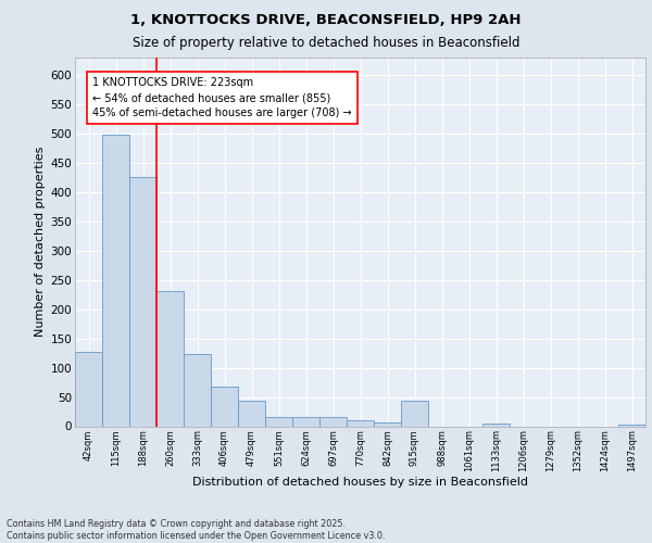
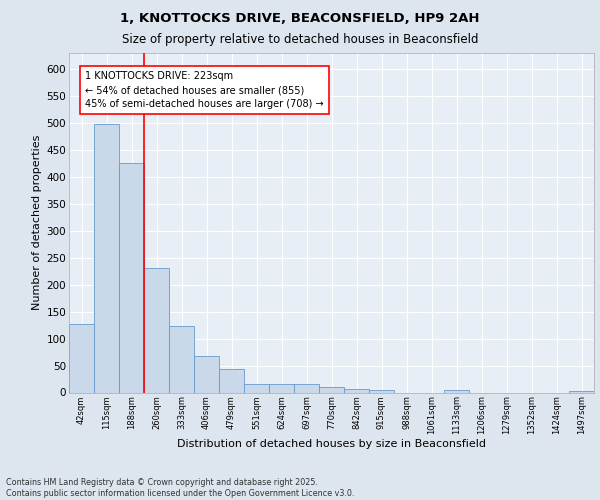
915sqm: 44 -> 5
